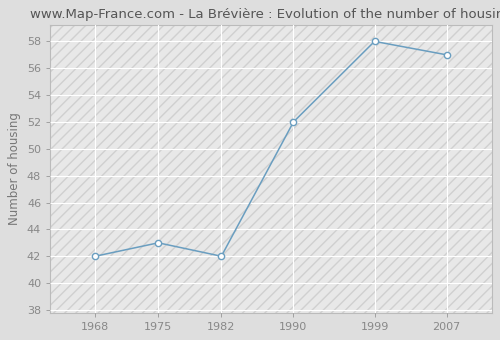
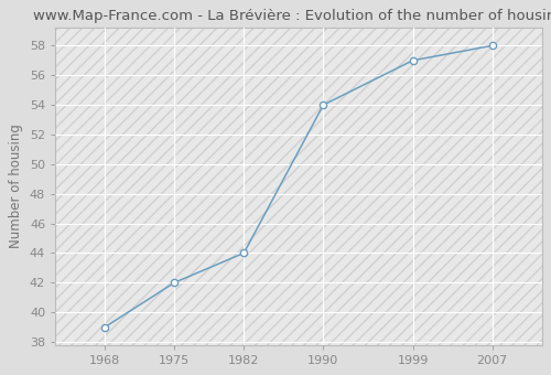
1968: 42 -> 39
1975: 43 -> 42
1982: 42 -> 44
1990: 52 -> 54
1999: 58 -> 57
2007: 57 -> 58
